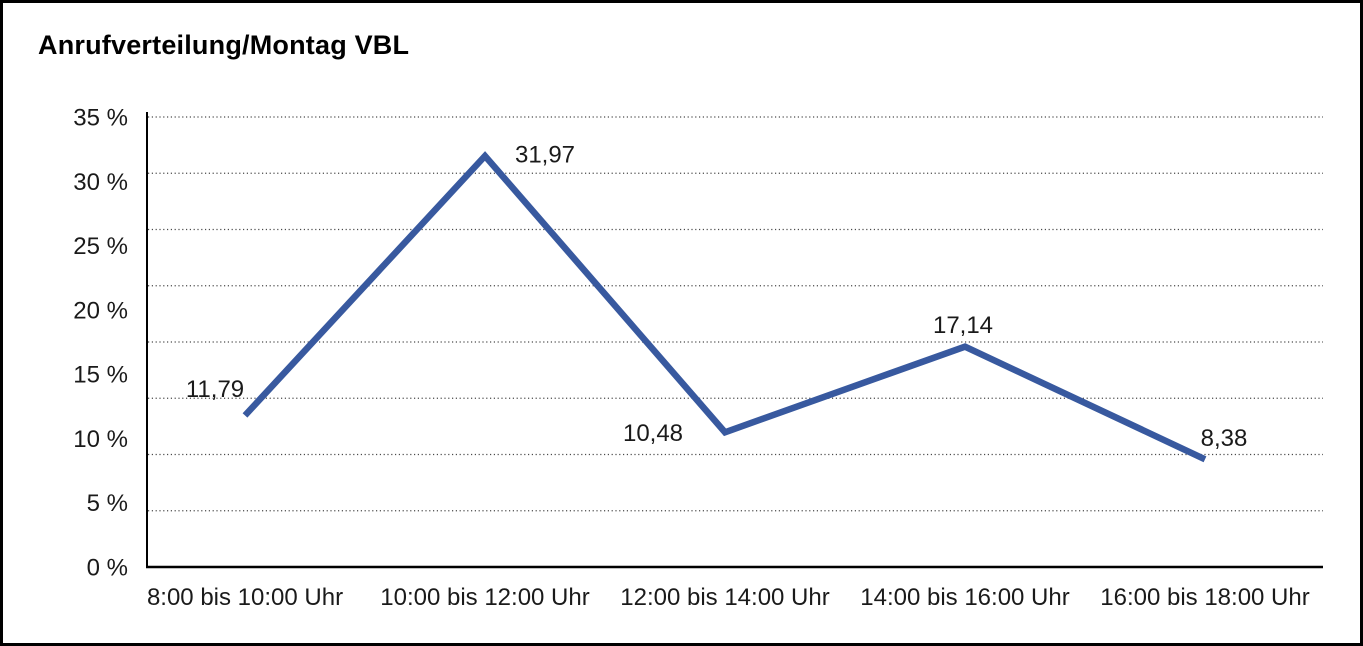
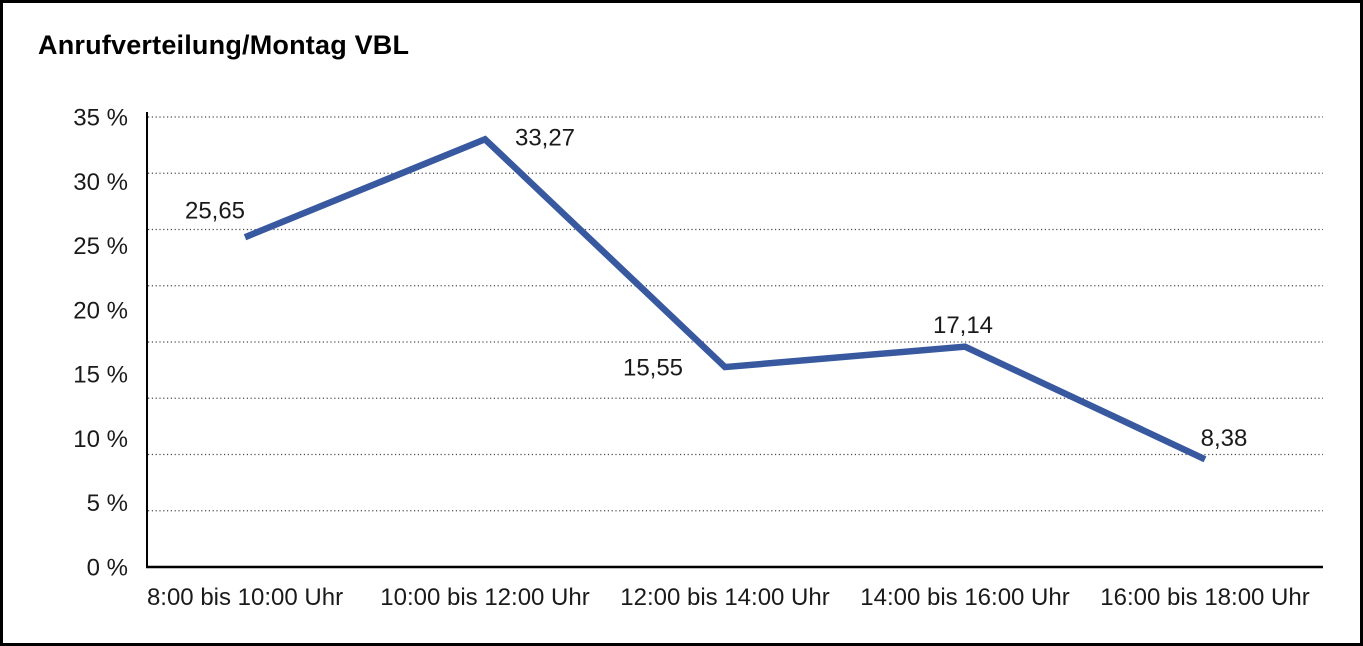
8:00 bis 10:00 Uhr: 11,79 -> 25,65
10:00 bis 12:00 Uhr: 31,97 -> 33,27
12:00 bis 14:00 Uhr: 10,48 -> 15,55
